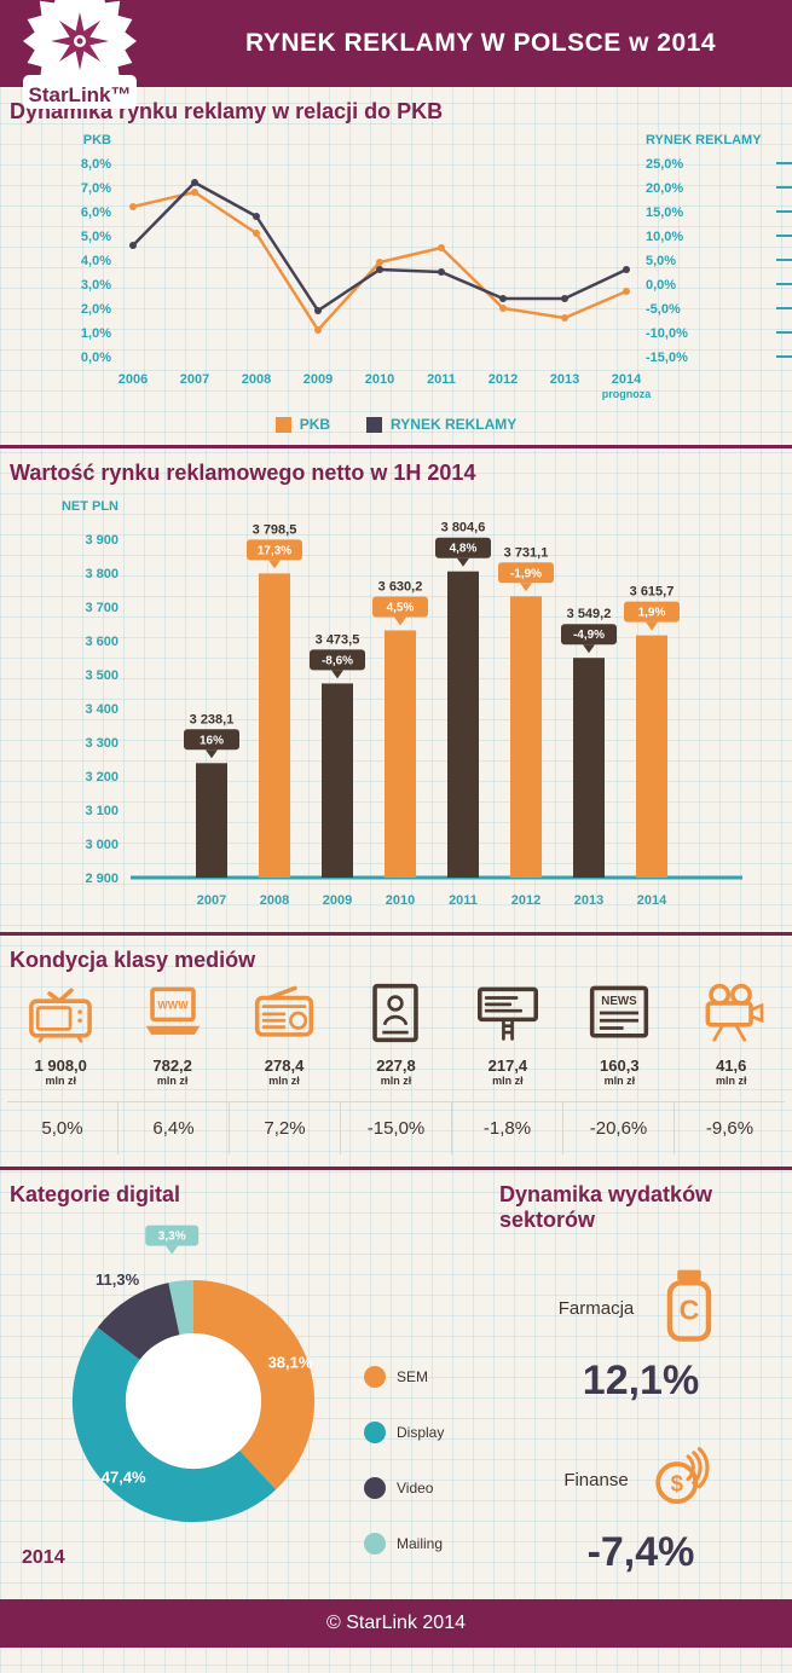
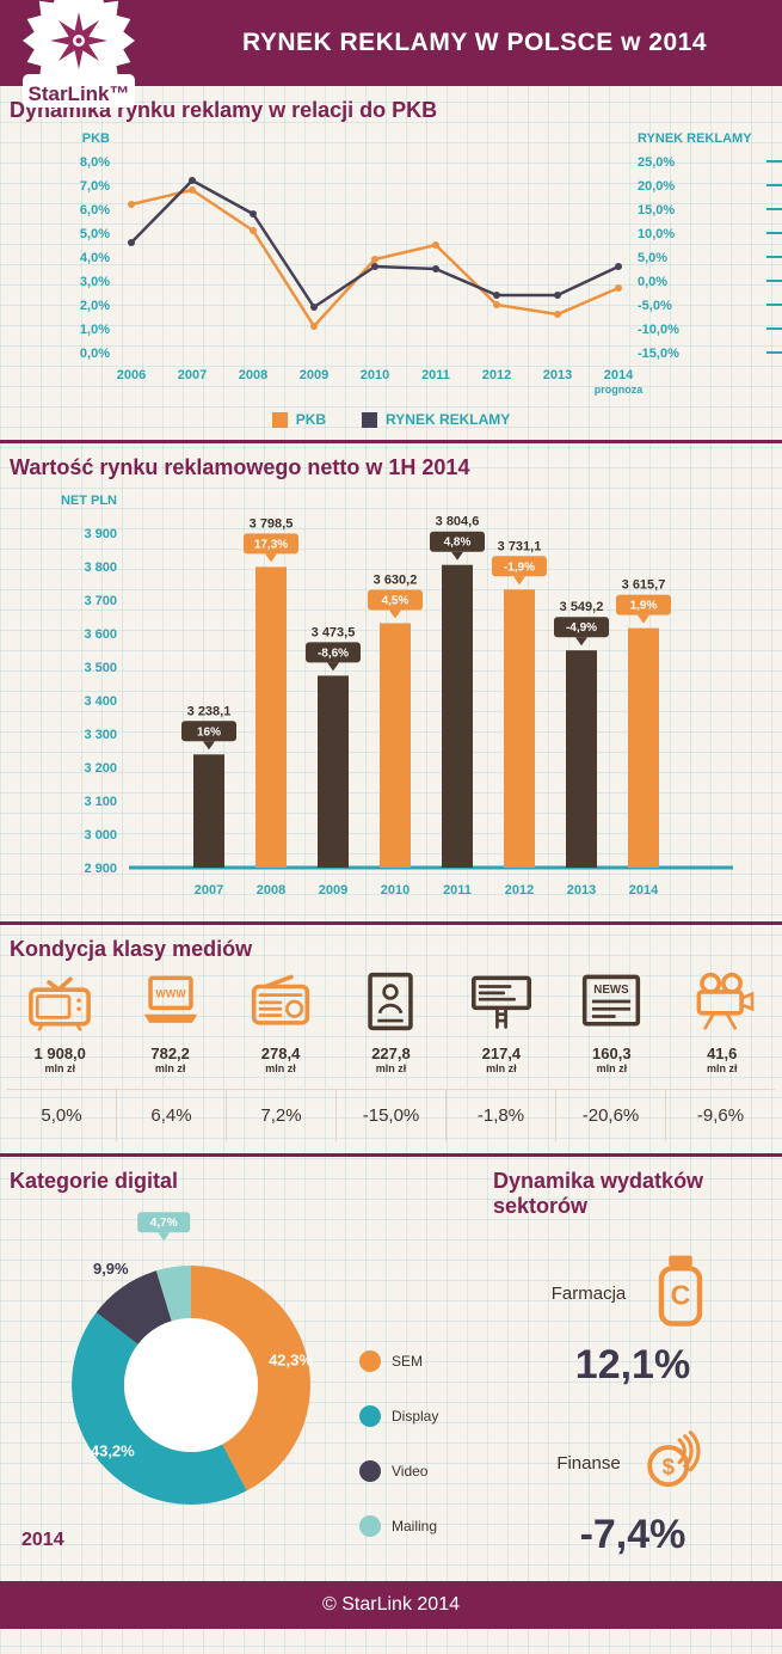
Kategorie digital/SEM: 38,1% -> 42,3%
Kategorie digital/Display: 47,4% -> 43,2%
Kategorie digital/Video: 11,3% -> 9,9%
Kategorie digital/Mailing: 3,3% -> 4,7%
